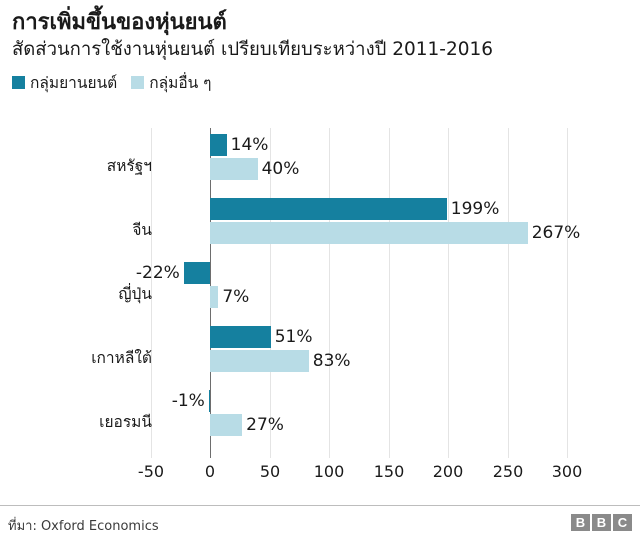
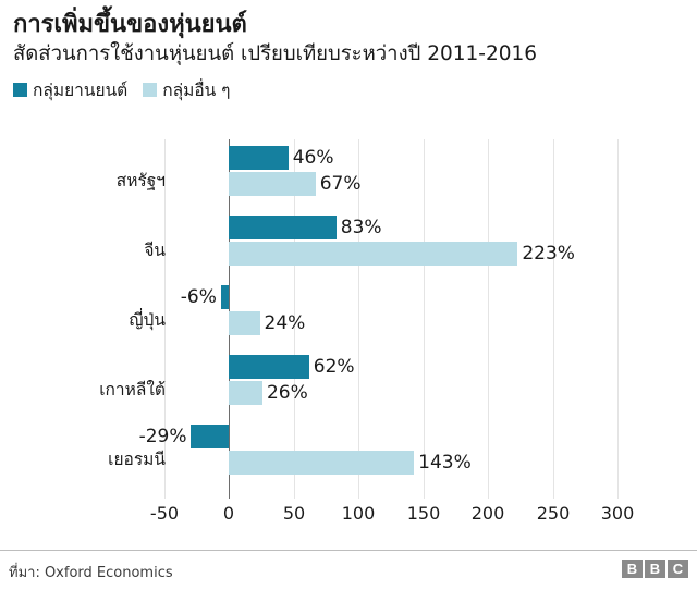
กลุ่มยานยนต์/สหรัฐฯ: 14% -> 46%
กลุ่มอื่น ๆ/สหรัฐฯ: 40% -> 67%
กลุ่มยานยนต์/จีน: 199% -> 83%
กลุ่มอื่น ๆ/จีน: 267% -> 223%
กลุ่มยานยนต์/ญี่ปุ่น: -22% -> -6%
กลุ่มอื่น ๆ/ญี่ปุ่น: 7% -> 24%
กลุ่มยานยนต์/เกาหลีใต้: 51% -> 62%
กลุ่มอื่น ๆ/เกาหลีใต้: 83% -> 26%
กลุ่มยานยนต์/เยอรมนี: -1% -> -29%
กลุ่มอื่น ๆ/เยอรมนี: 27% -> 143%
